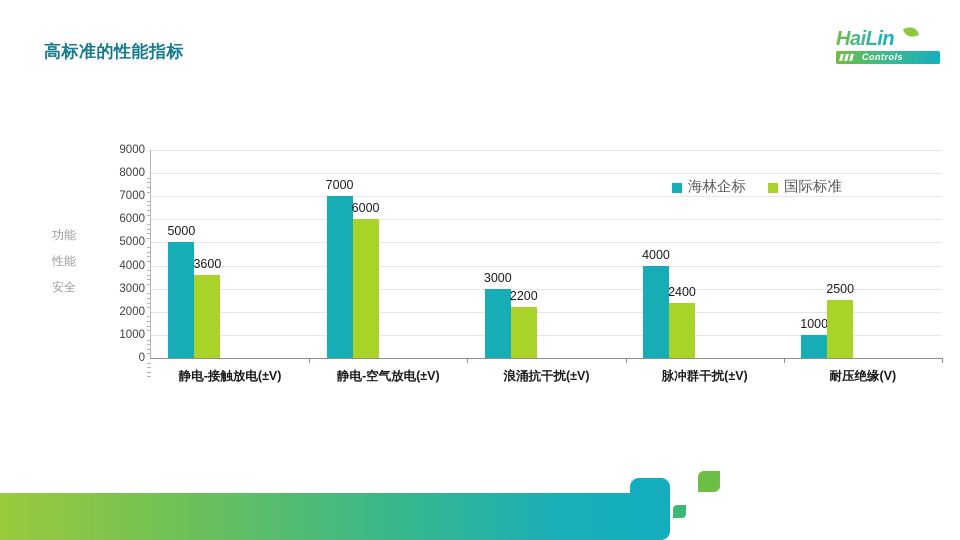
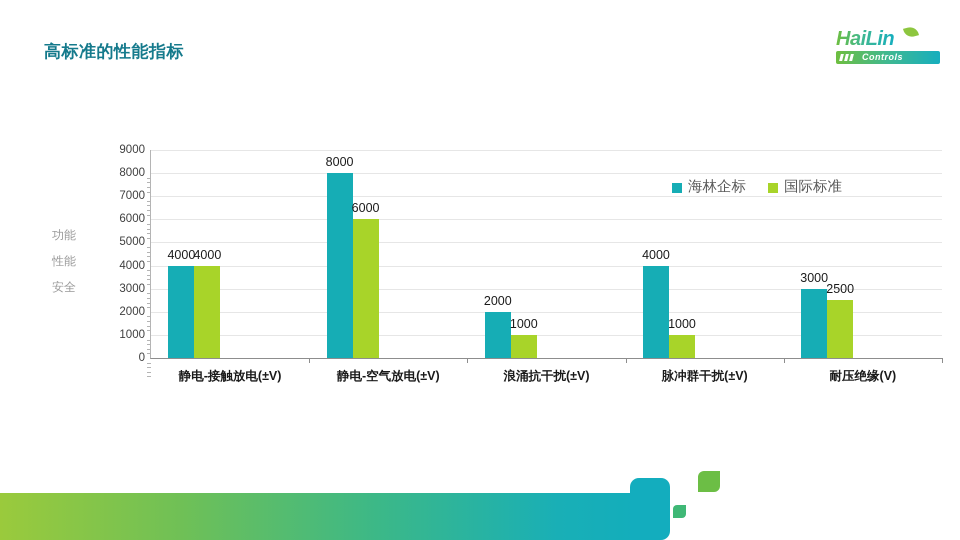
海林企标/静电-接触放电(±V): 5000 -> 4000
国际标准/静电-接触放电(±V): 3600 -> 4000
海林企标/静电-空气放电(±V): 7000 -> 8000
海林企标/浪涌抗干扰(±V): 3000 -> 2000
国际标准/浪涌抗干扰(±V): 2200 -> 1000
国际标准/脉冲群干扰(±V): 2400 -> 1000
海林企标/耐压绝缘(V): 1000 -> 3000
